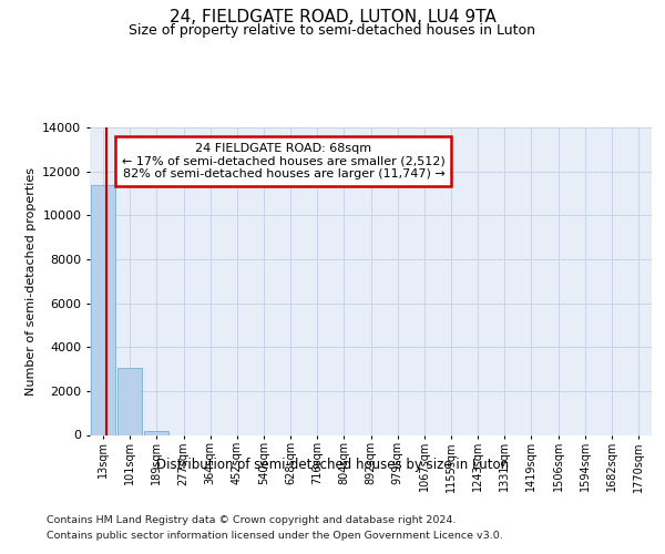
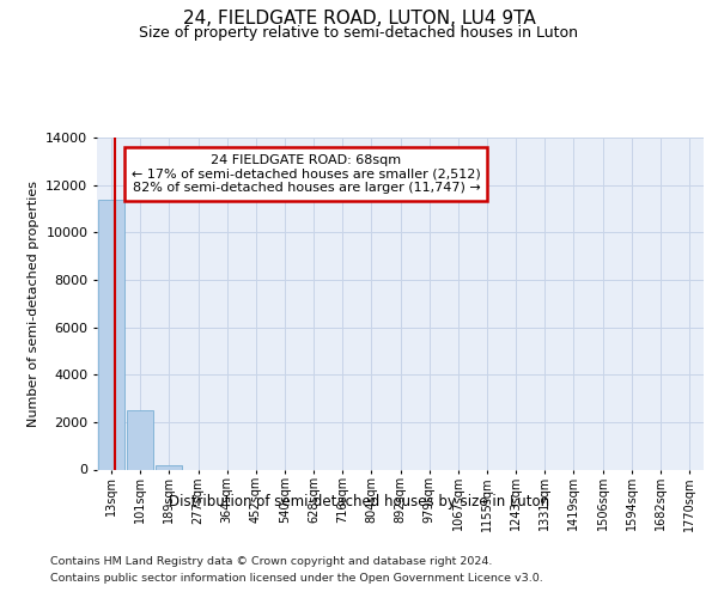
101sqm: 3000 -> 2500
